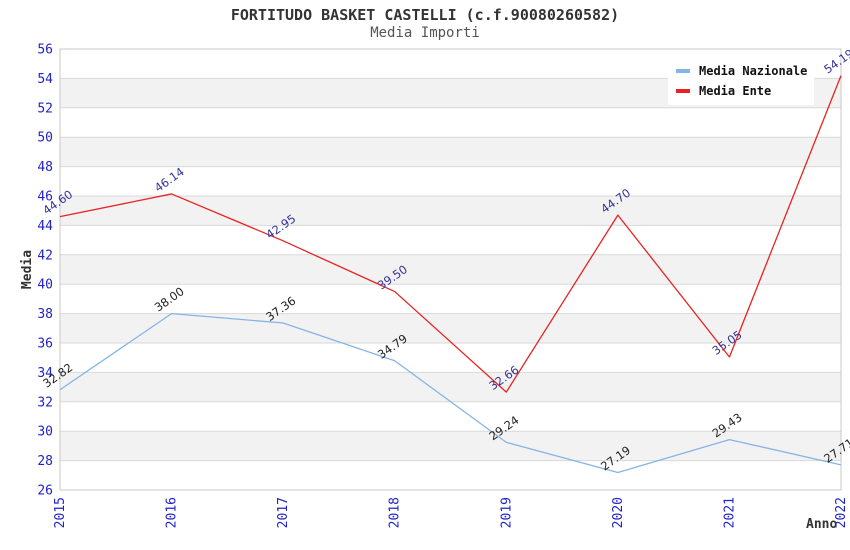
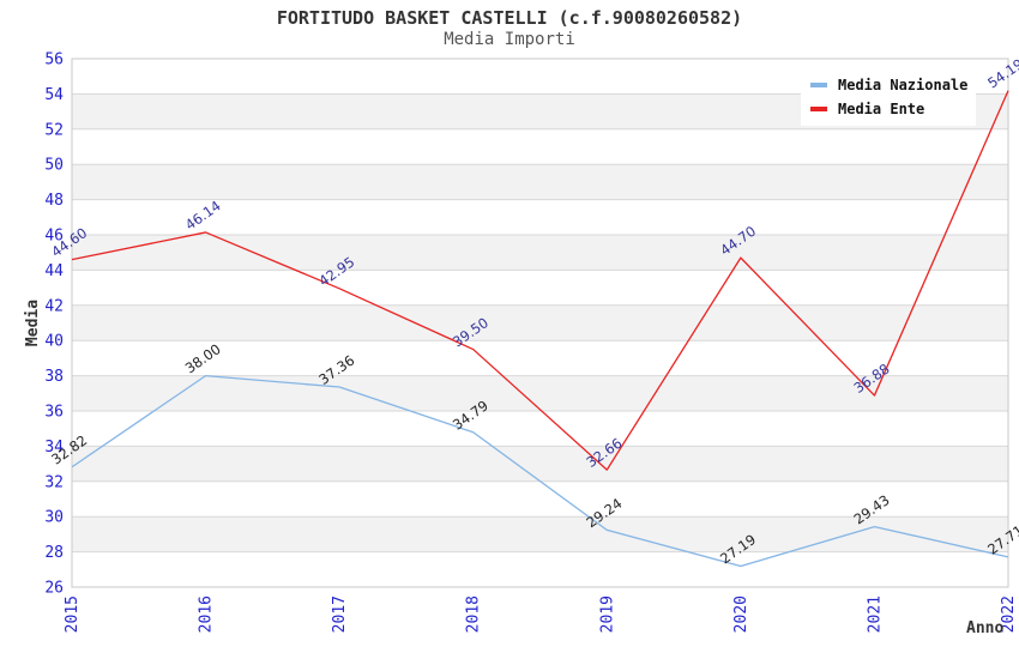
Media Ente/2021: 35.05 -> 36.88
